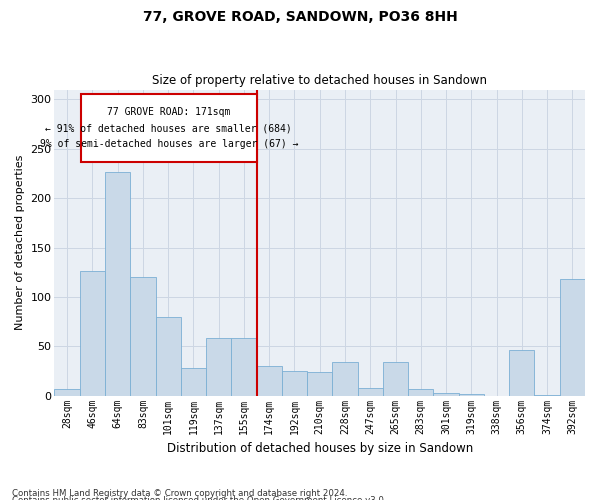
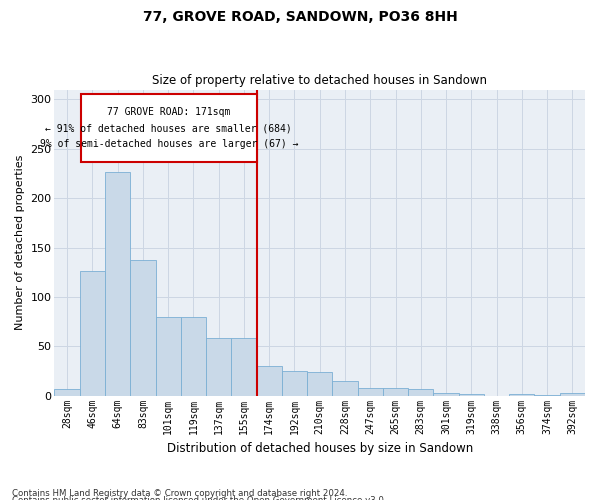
83sqm: 120 -> 137
119sqm: 28 -> 80
228sqm: 34 -> 15
265sqm: 34 -> 8
356sqm: 46 -> 2
392sqm: 118 -> 3
